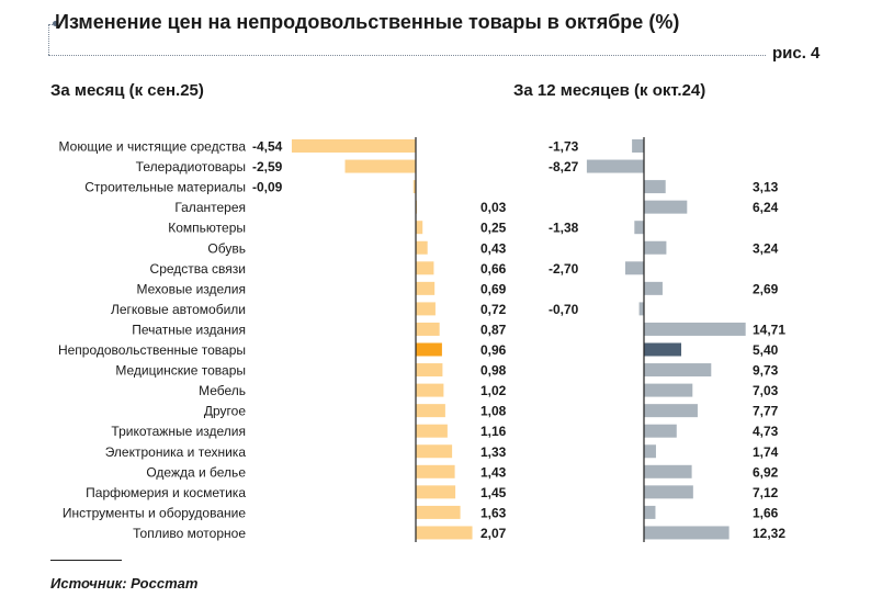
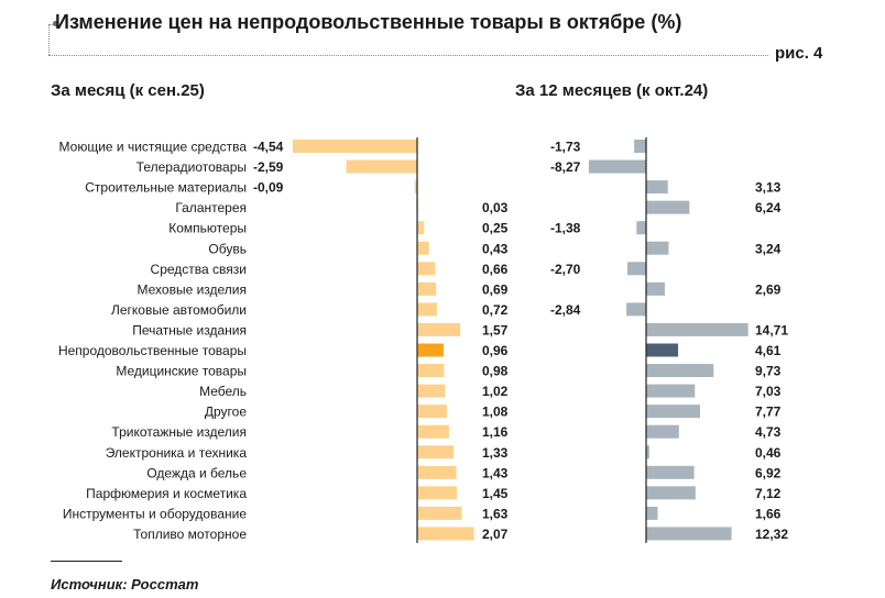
За месяц (к сен.25)/Печатные издания: 0,87 -> 1,57
За 12 месяцев (к окт.24)/Легковые автомобили: -0,70 -> -2,84
За 12 месяцев (к окт.24)/Непродовольственные товары: 5,40 -> 4,61
За 12 месяцев (к окт.24)/Электроника и техника: 1,74 -> 0,46
